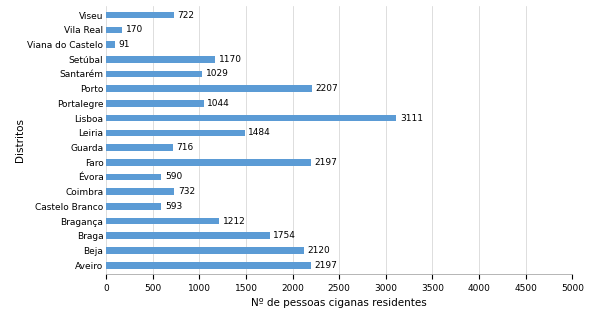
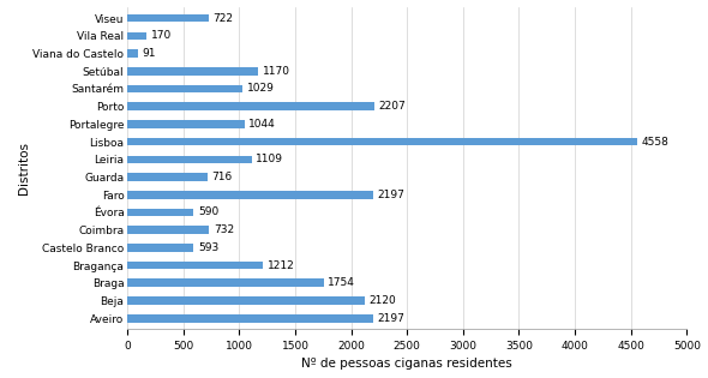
Lisboa: 3111 -> 4558
Leiria: 1484 -> 1109
